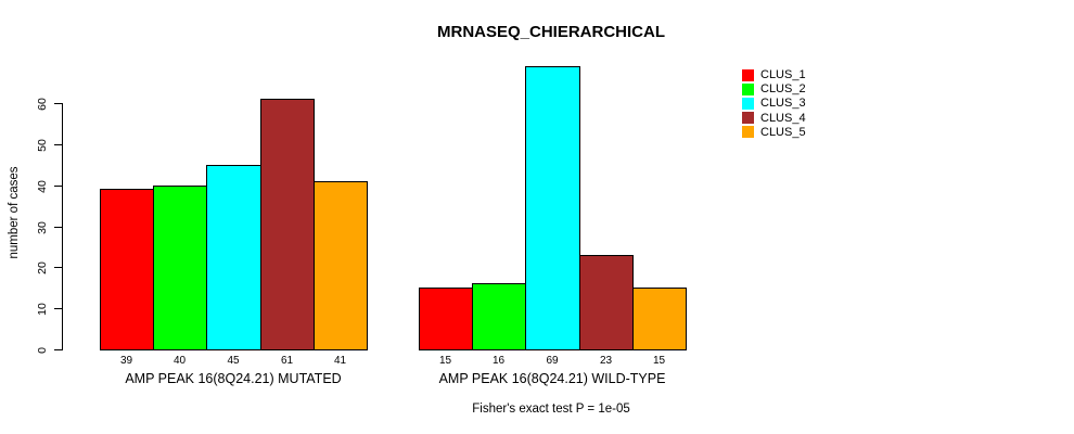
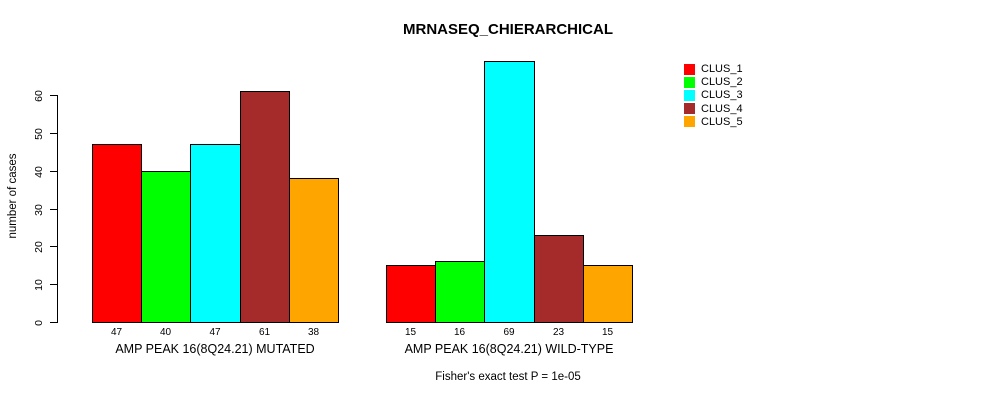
CLUS_1/AMP PEAK 16(8Q24.21) MUTATED: 39 -> 47
CLUS_3/AMP PEAK 16(8Q24.21) MUTATED: 45 -> 47
CLUS_5/AMP PEAK 16(8Q24.21) MUTATED: 41 -> 38
